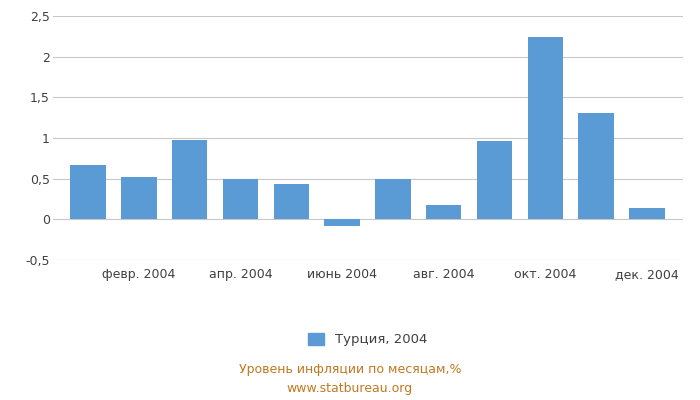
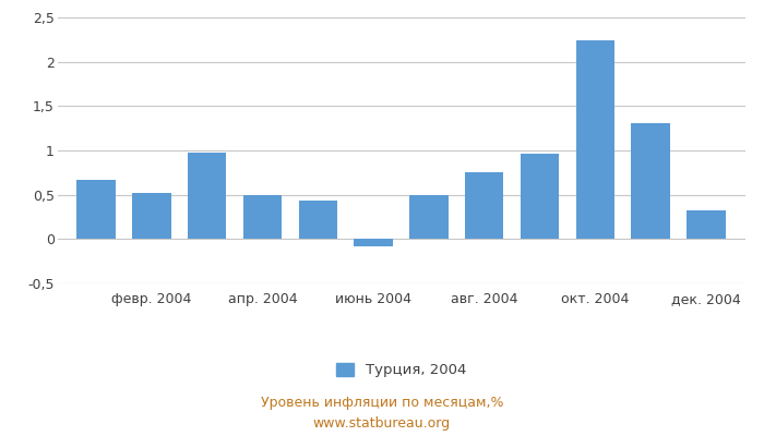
авг. 2004: 0,18 -> 0,75
дек. 2004: 0,14 -> 0,32
